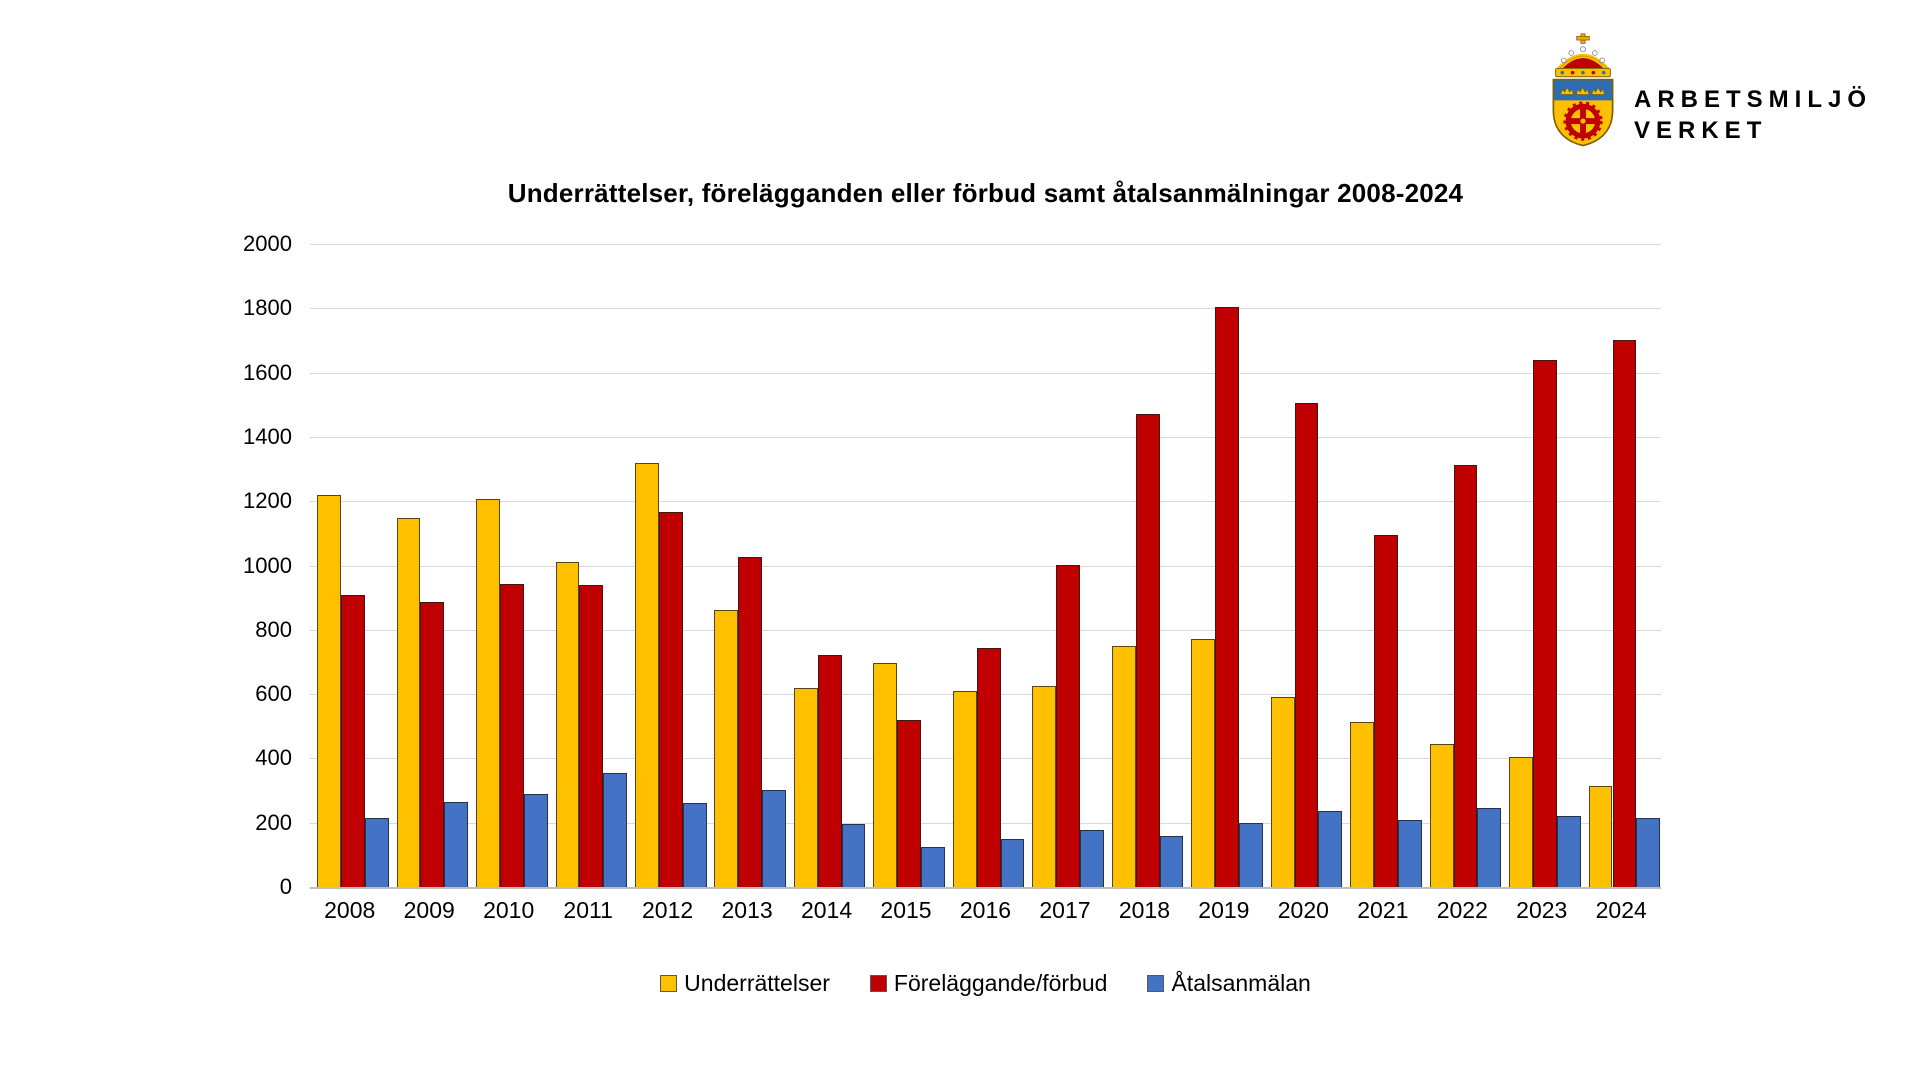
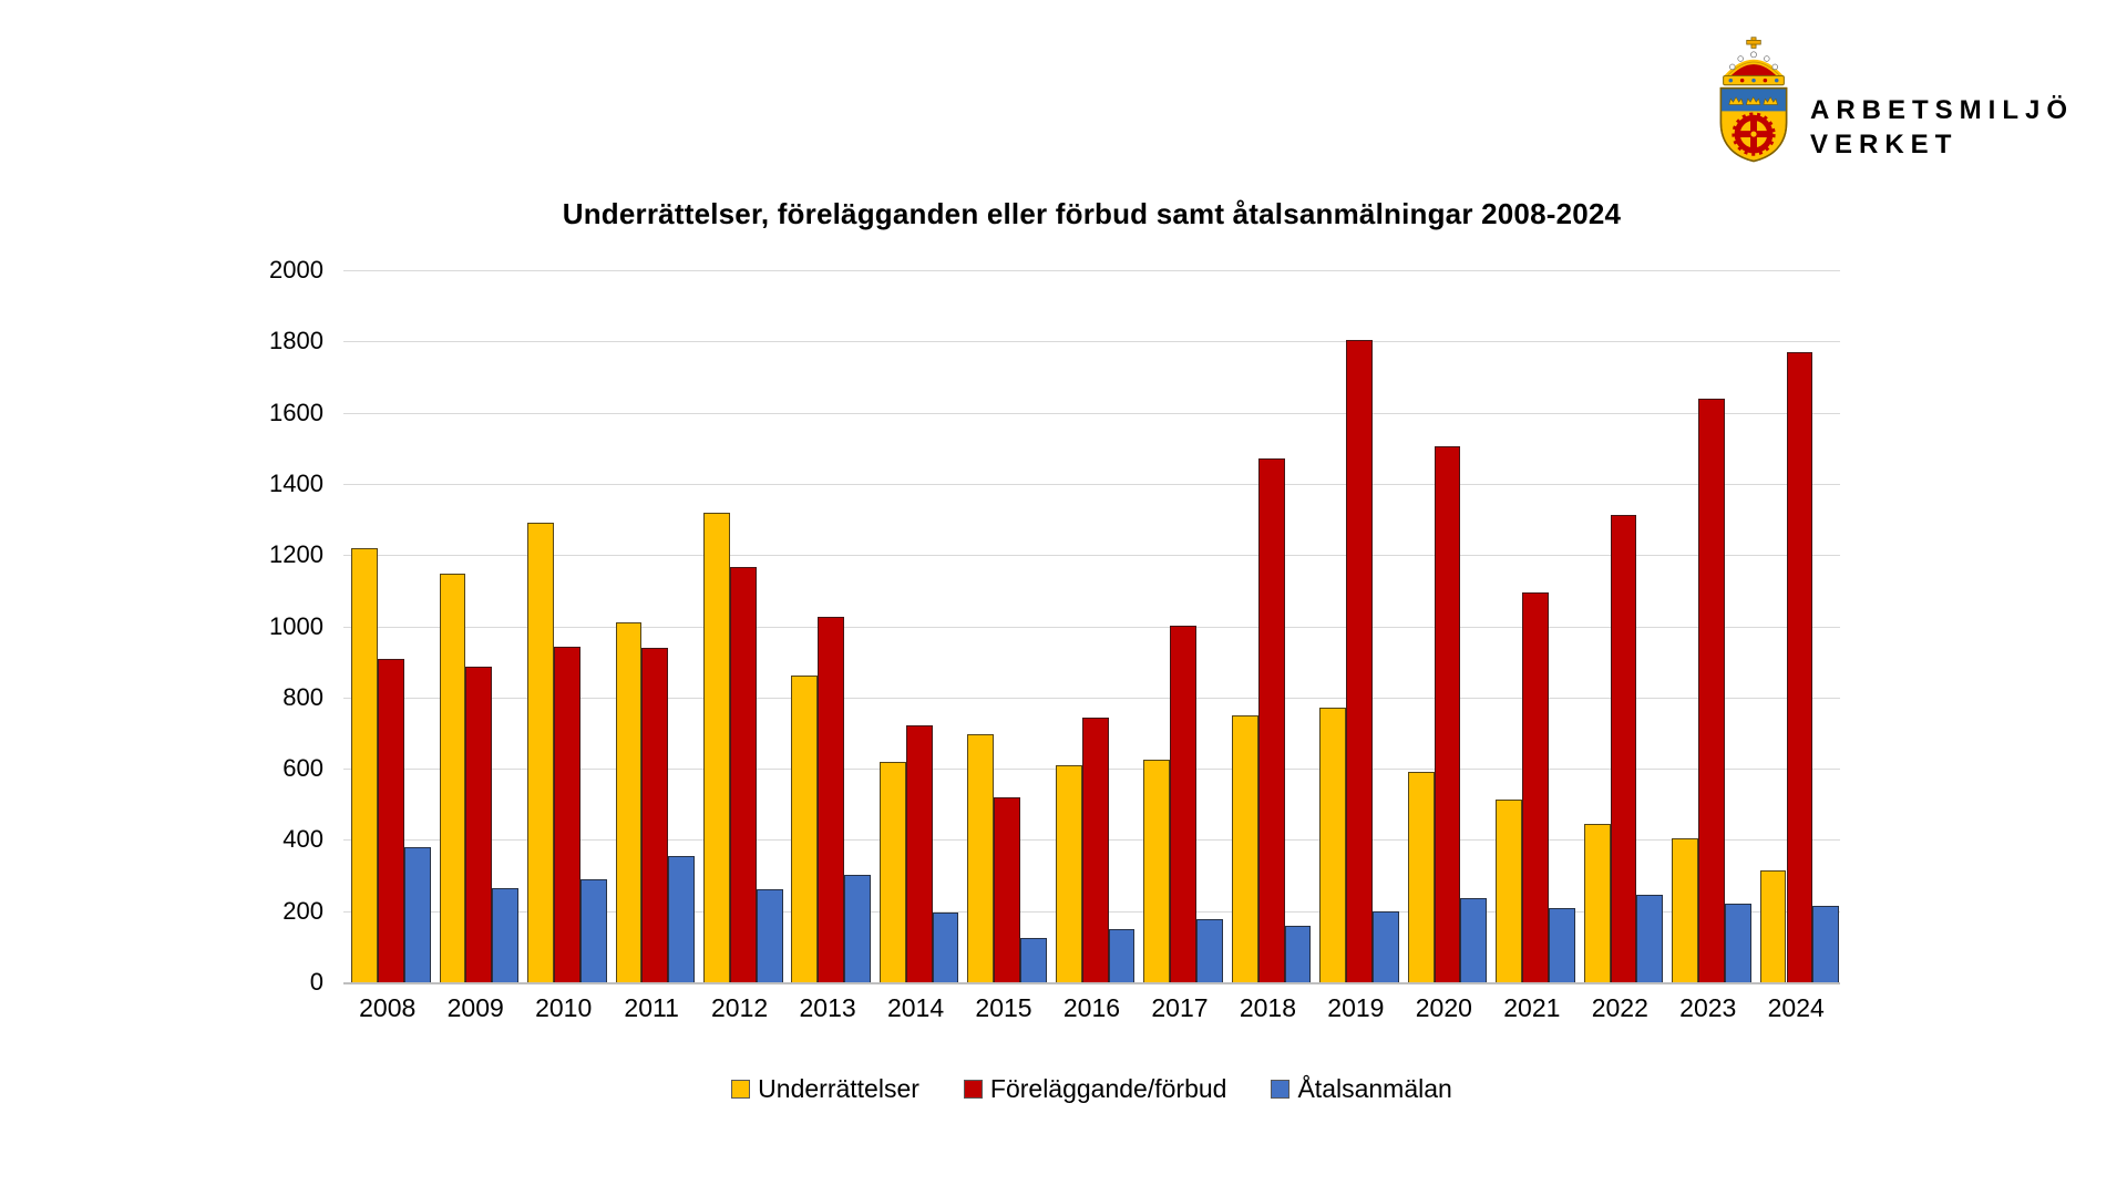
Åtalsanmälan/2008: 220 -> 380
Underrättelser/2010: 1210 -> 1290
Föreläggande/förbud/2024: 1700 -> 1770
